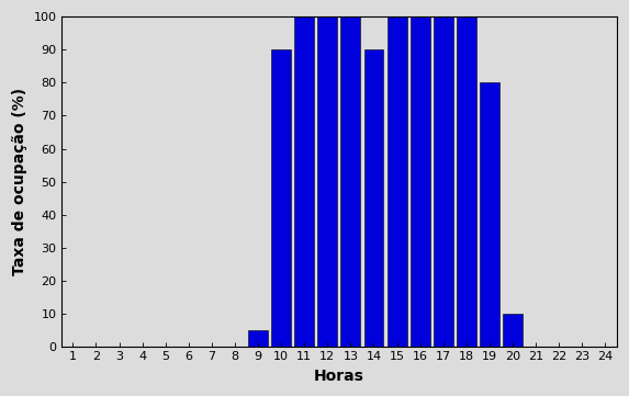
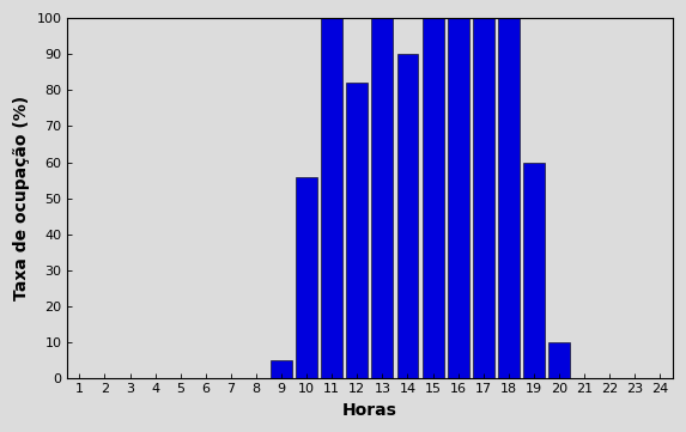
10: 90 -> 56
12: 100 -> 82
19: 80 -> 60
